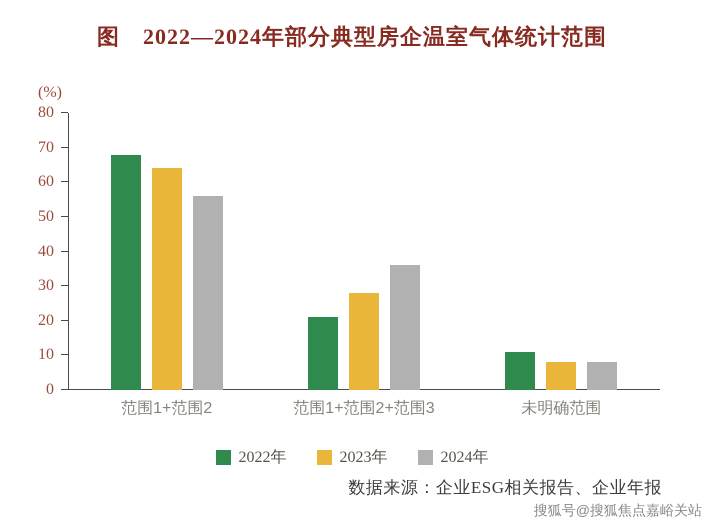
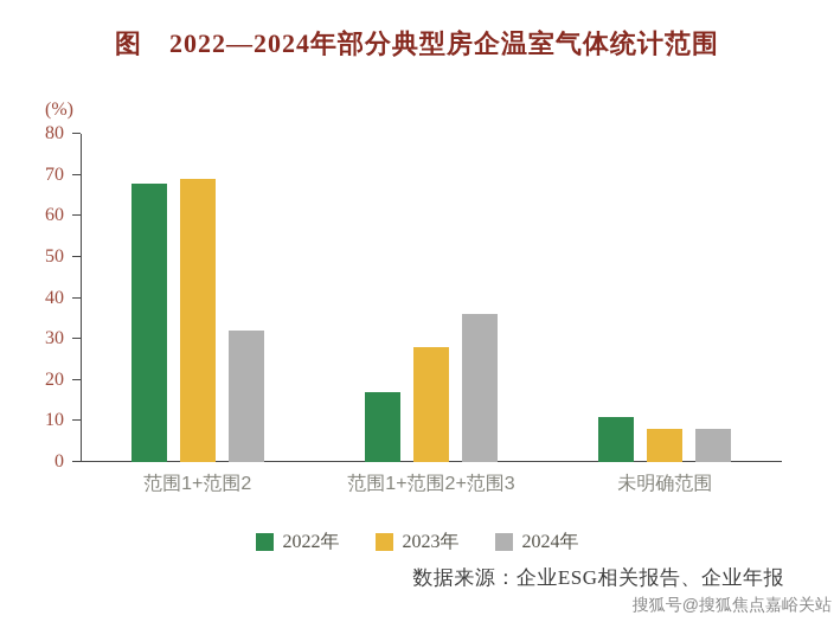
2023年/范围1+范围2: 64 -> 69
2024年/范围1+范围2: 56 -> 32
2022年/范围1+范围2+范围3: 21 -> 17
